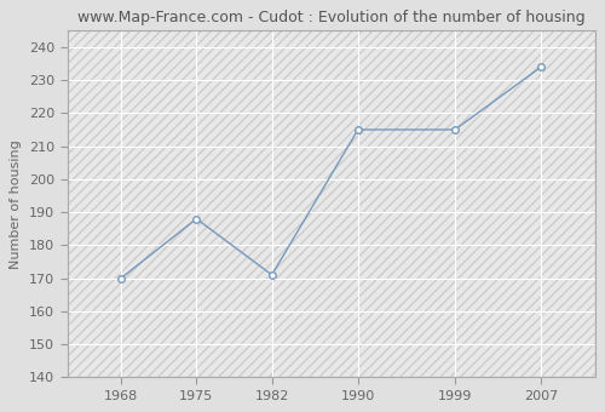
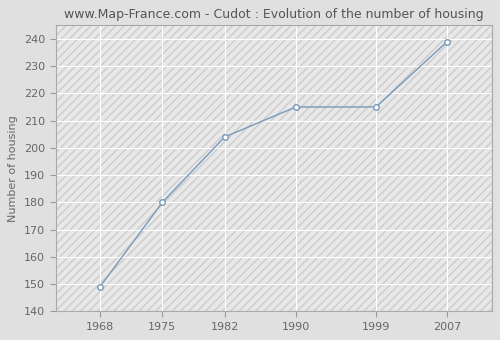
1968: 170 -> 149
1975: 188 -> 180
1982: 171 -> 204
2007: 234 -> 239
